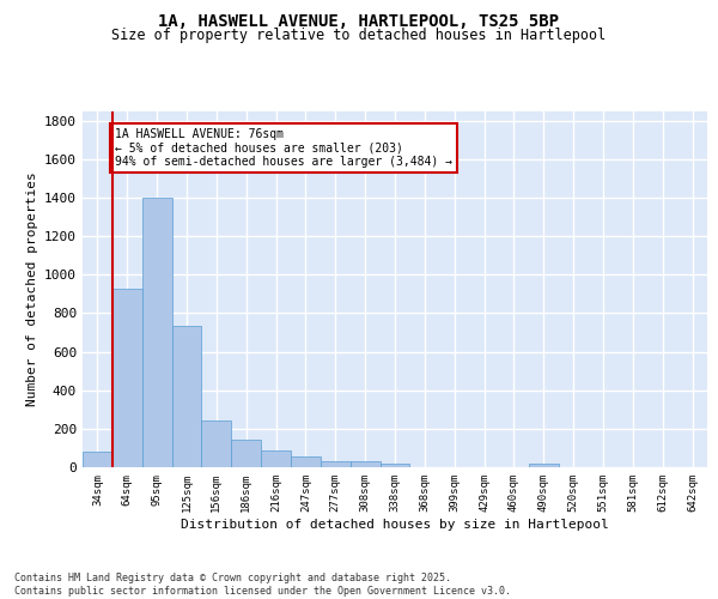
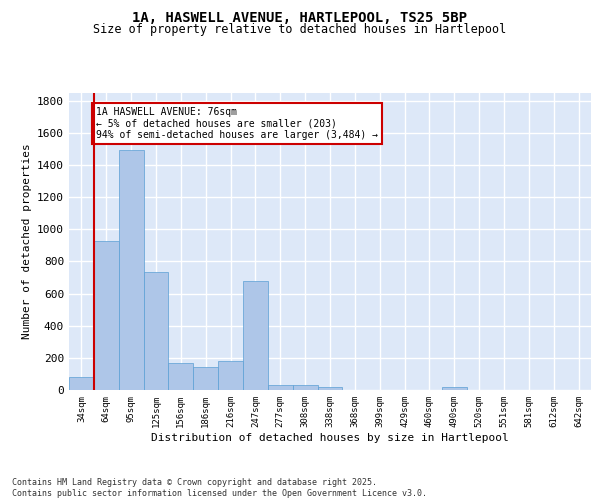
95sqm: 1400 -> 1490
156sqm: 240 -> 170
216sqm: 80 -> 180
247sqm: 60 -> 680
